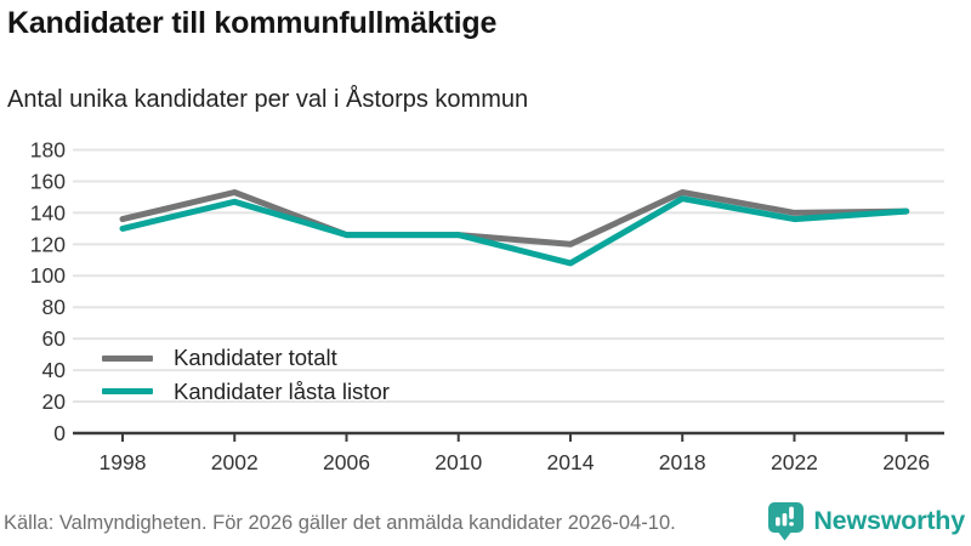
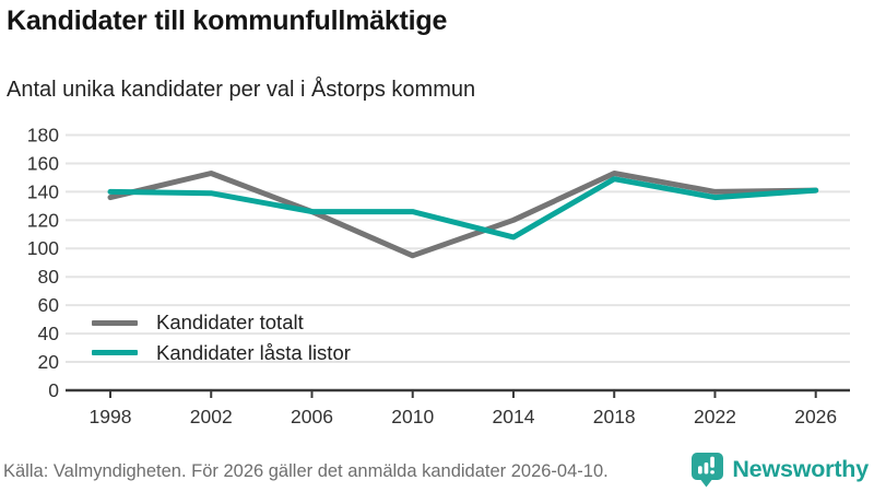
Kandidater låsta listor/1998: 130 -> 140
Kandidater låsta listor/2002: 147 -> 139
Kandidater totalt/2010: 126 -> 95
